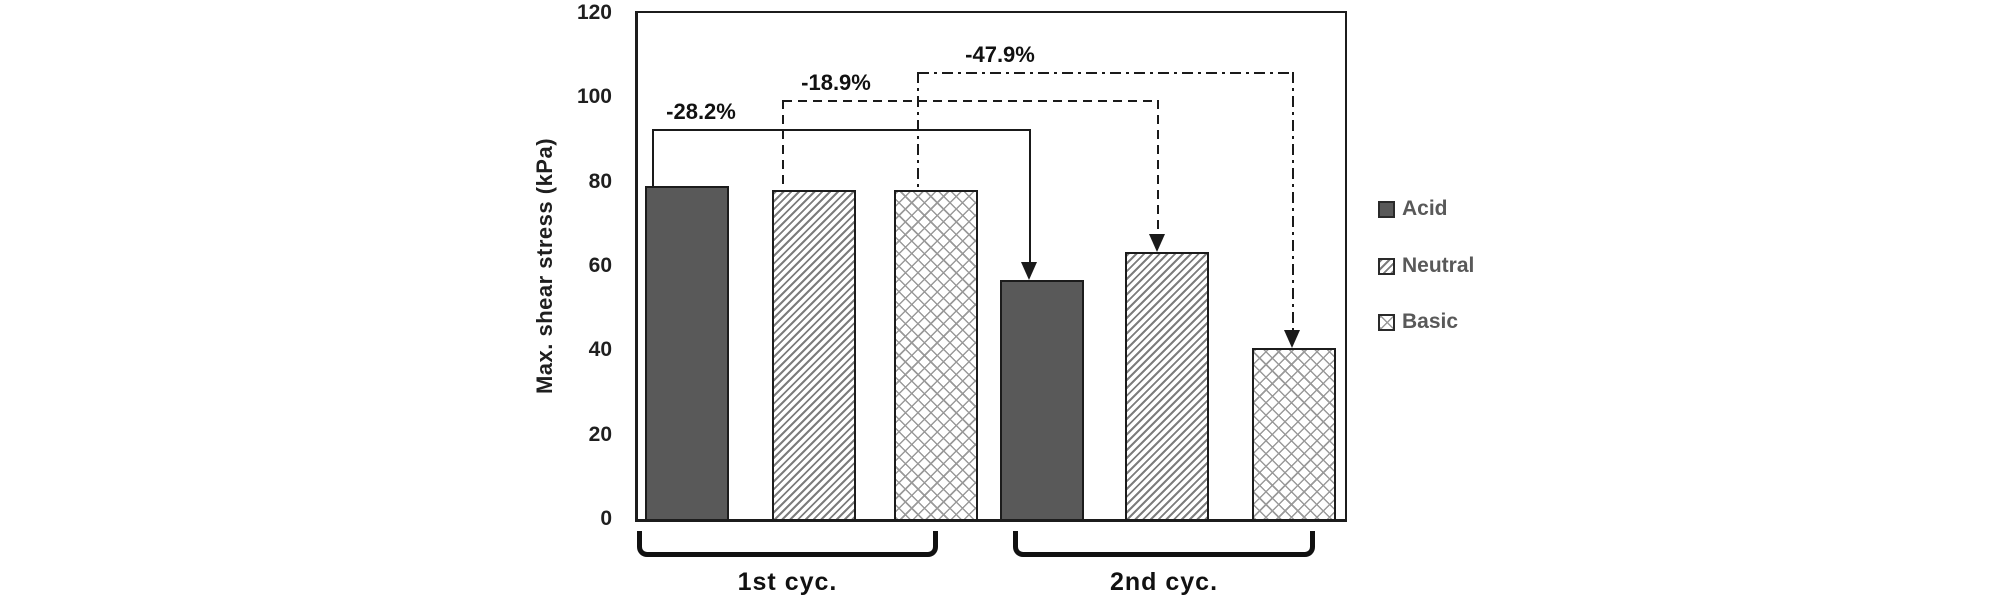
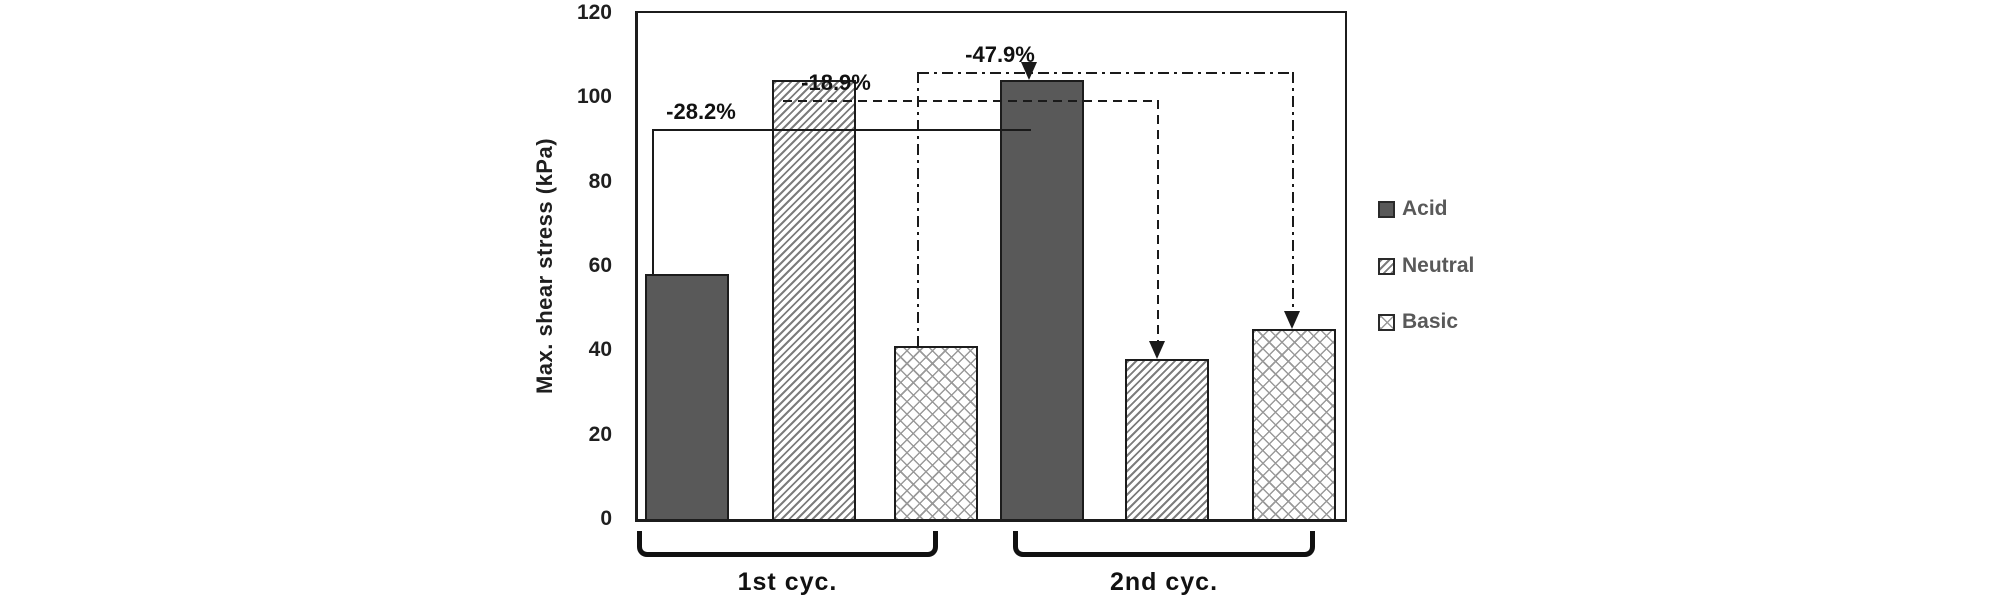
Acid/1st cyc.: 79 -> 58
Neutral/1st cyc.: 78 -> 104
Basic/1st cyc.: 78 -> 41
Acid/2nd cyc.: 57 -> 104
Neutral/2nd cyc.: 63 -> 38
Basic/2nd cyc.: 41 -> 45
